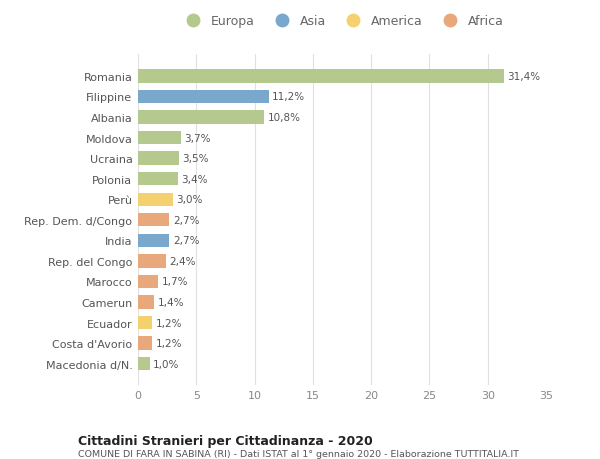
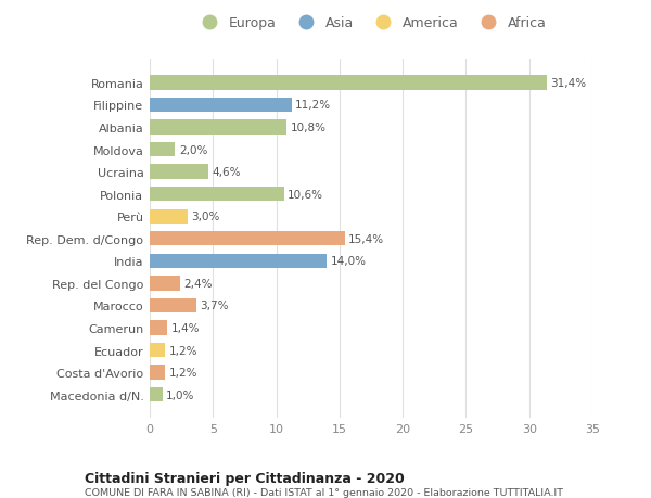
Moldova: 3,7% -> 2,0%
Ucraina: 3,5% -> 4,6%
Polonia: 3,4% -> 10,6%
Rep. Dem. d/Congo: 2,7% -> 15,4%
India: 2,7% -> 14,0%
Marocco: 1,7% -> 3,7%
